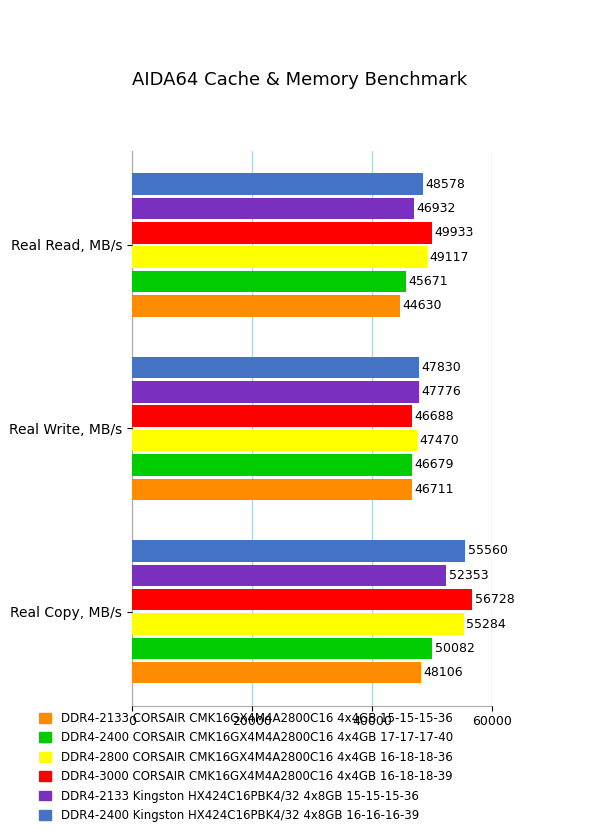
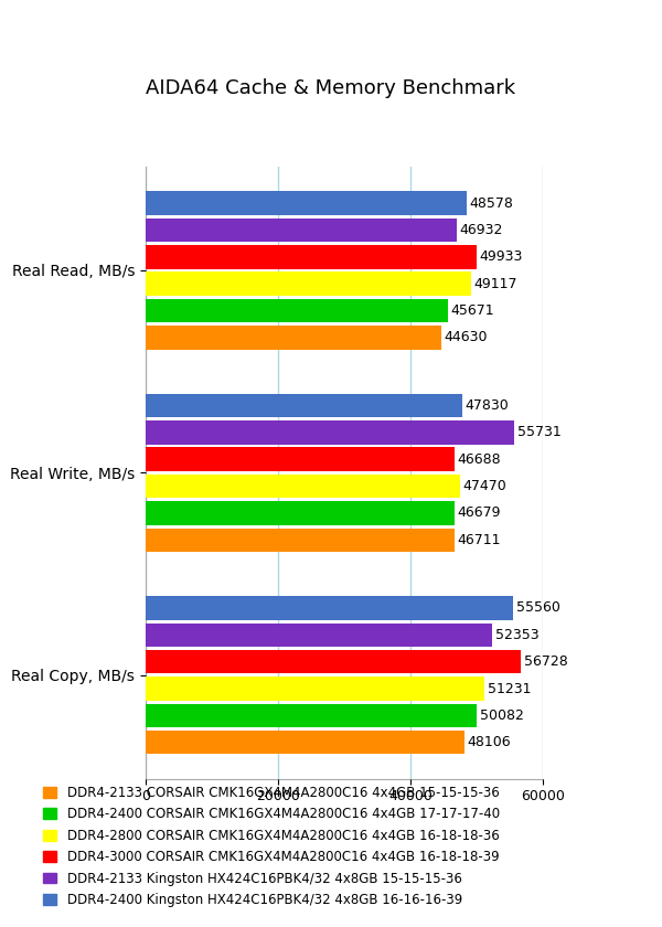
DDR4-2133 Kingston HX424C16PBK4/32 4x8GB 15-15-15-36/Real Write, MB/s: 47776 -> 55731
DDR4-2800 CORSAIR CMK16GX4M4A2800C16 4x4GB 16-18-18-36/Real Copy, MB/s: 55284 -> 51231
